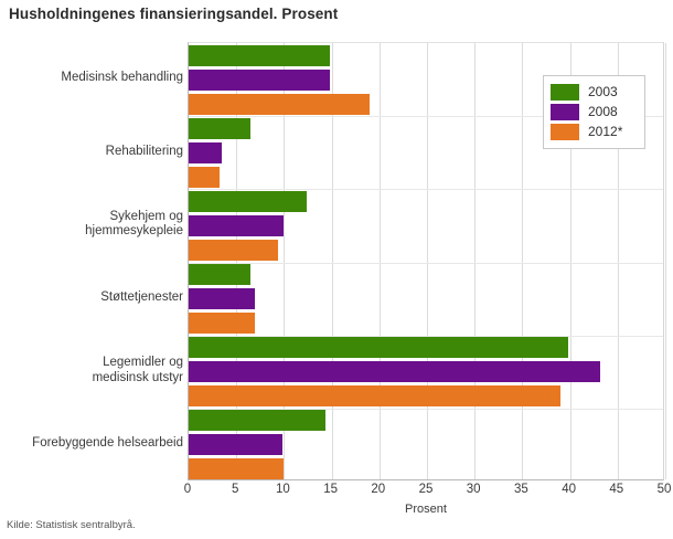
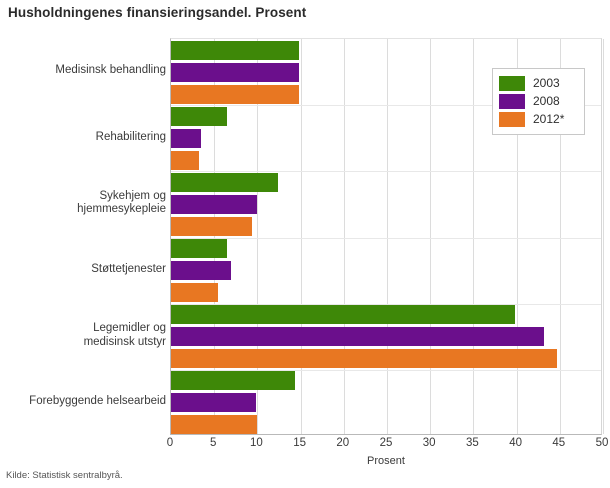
2012*/Medisinsk behandling: 19 -> 15
2012*/Støttetjenester: 7 -> 5
2012*/Legemidler og medisinsk utstyr: 39 -> 45
